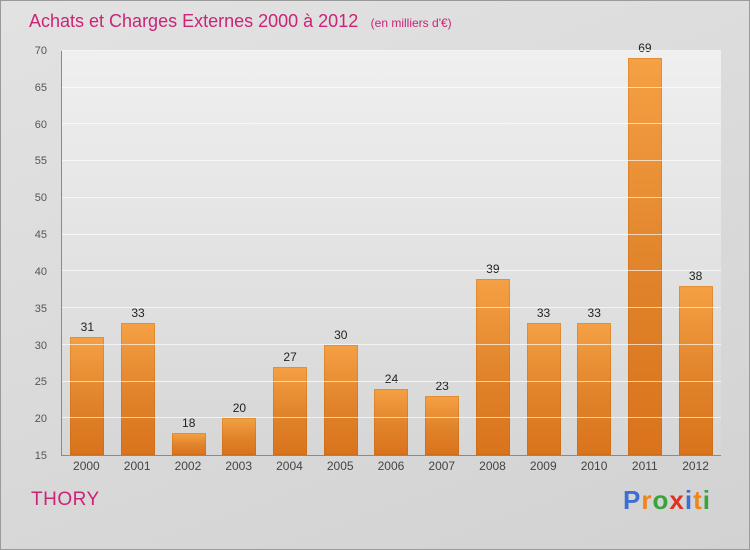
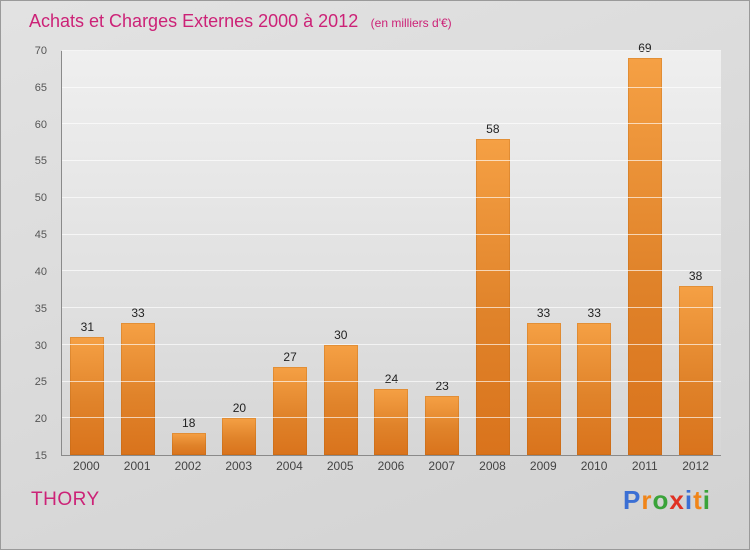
2008: 39 -> 58
